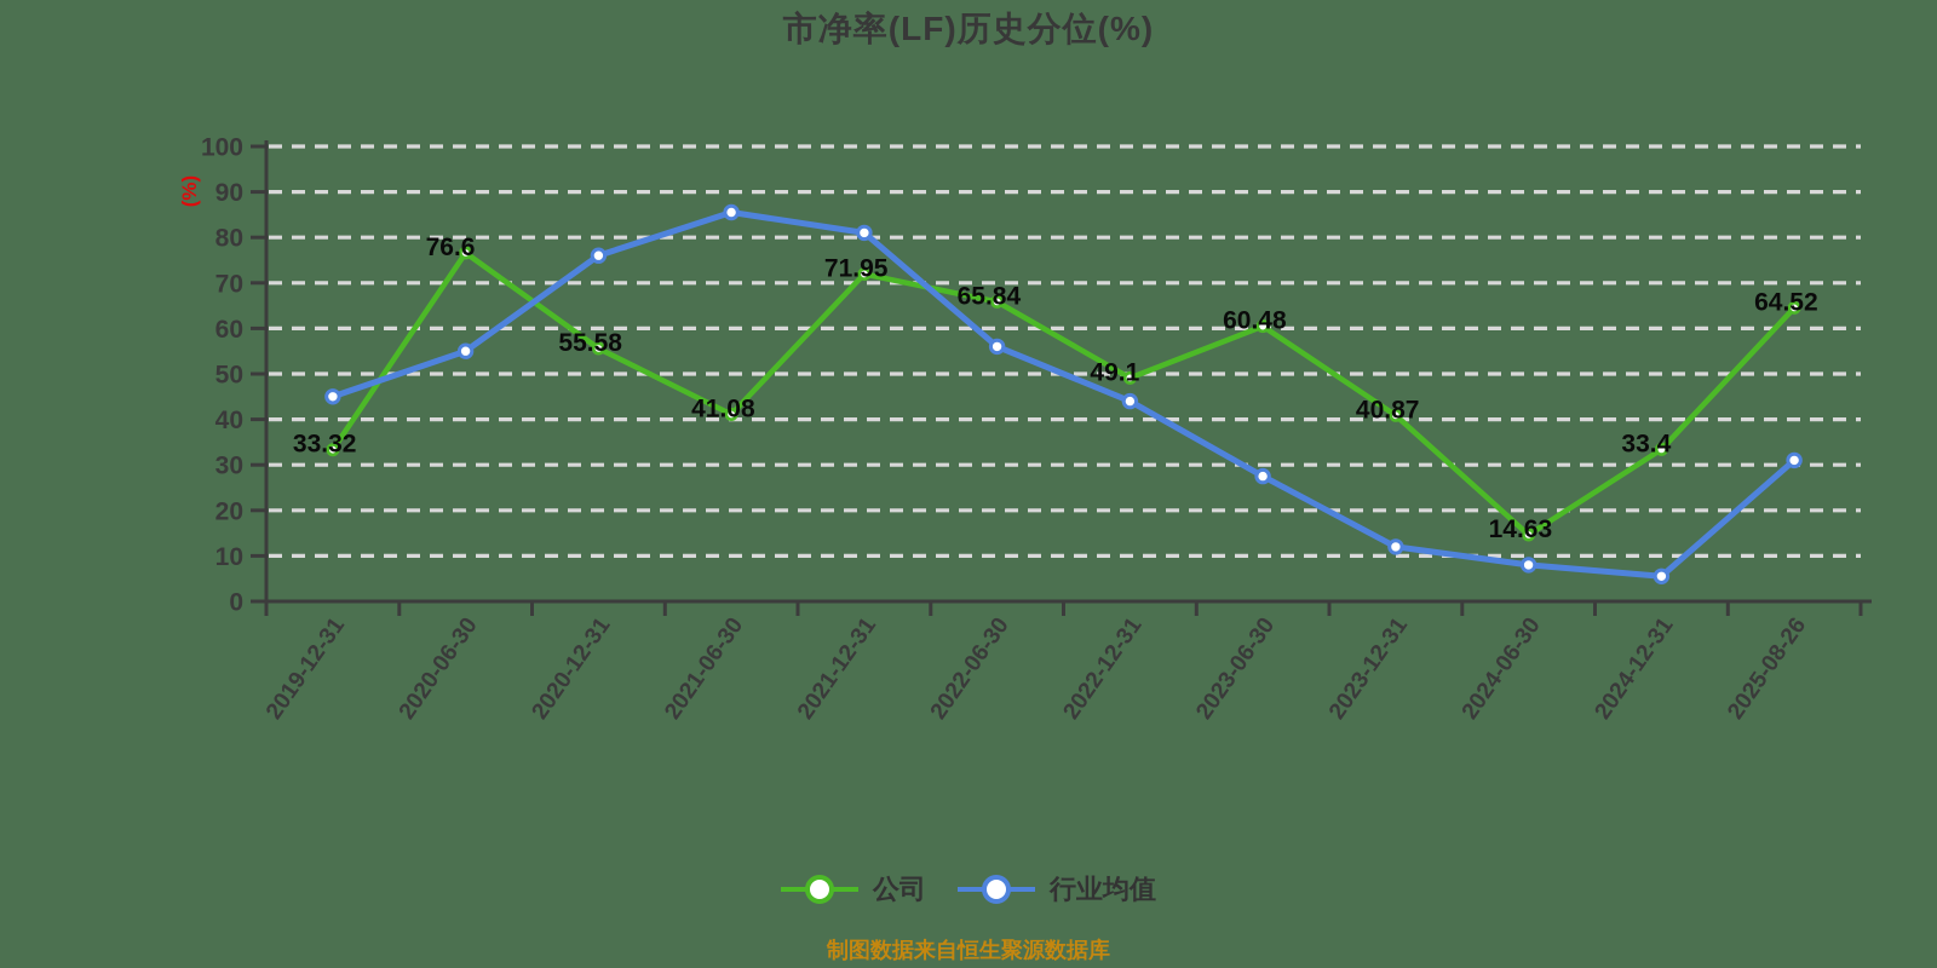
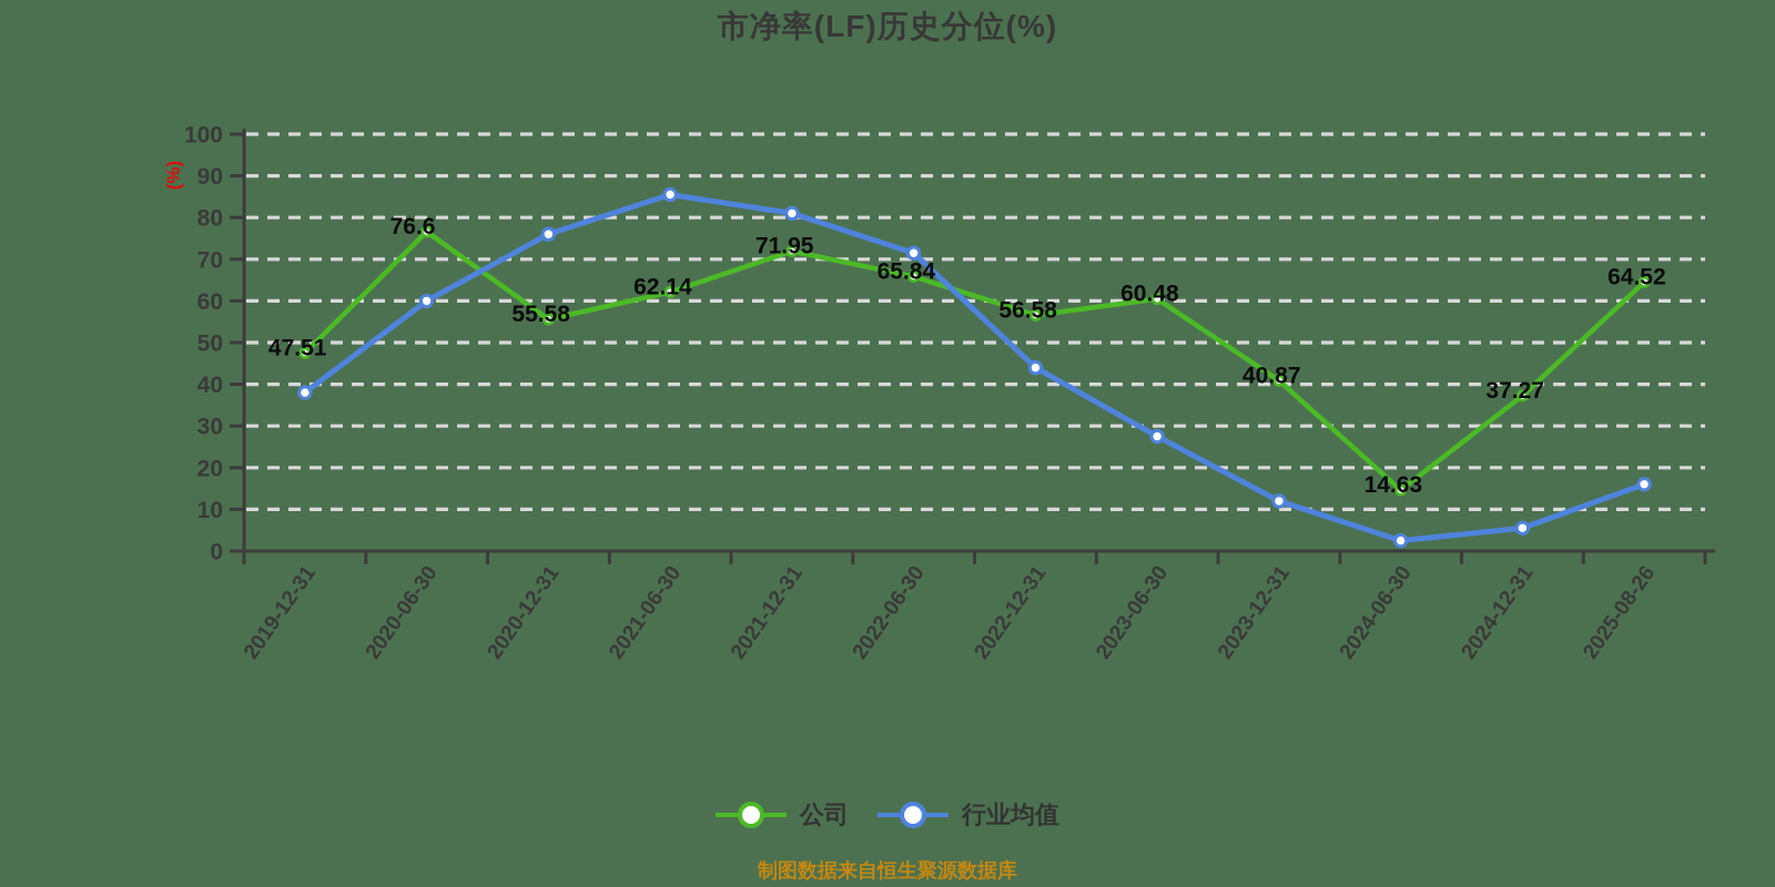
公司/2019-12-31: 33.32 -> 47.51
行业均值/2019-12-31: 45 -> 38
行业均值/2020-06-30: 55 -> 60
公司/2021-06-30: 41.08 -> 62.14
行业均值/2022-06-30: 56 -> 72
公司/2022-12-31: 49.1 -> 56.58
行业均值/2024-06-30: 8 -> 2
公司/2024-12-31: 33.4 -> 37.27
行业均值/2025-08-26: 31 -> 16
